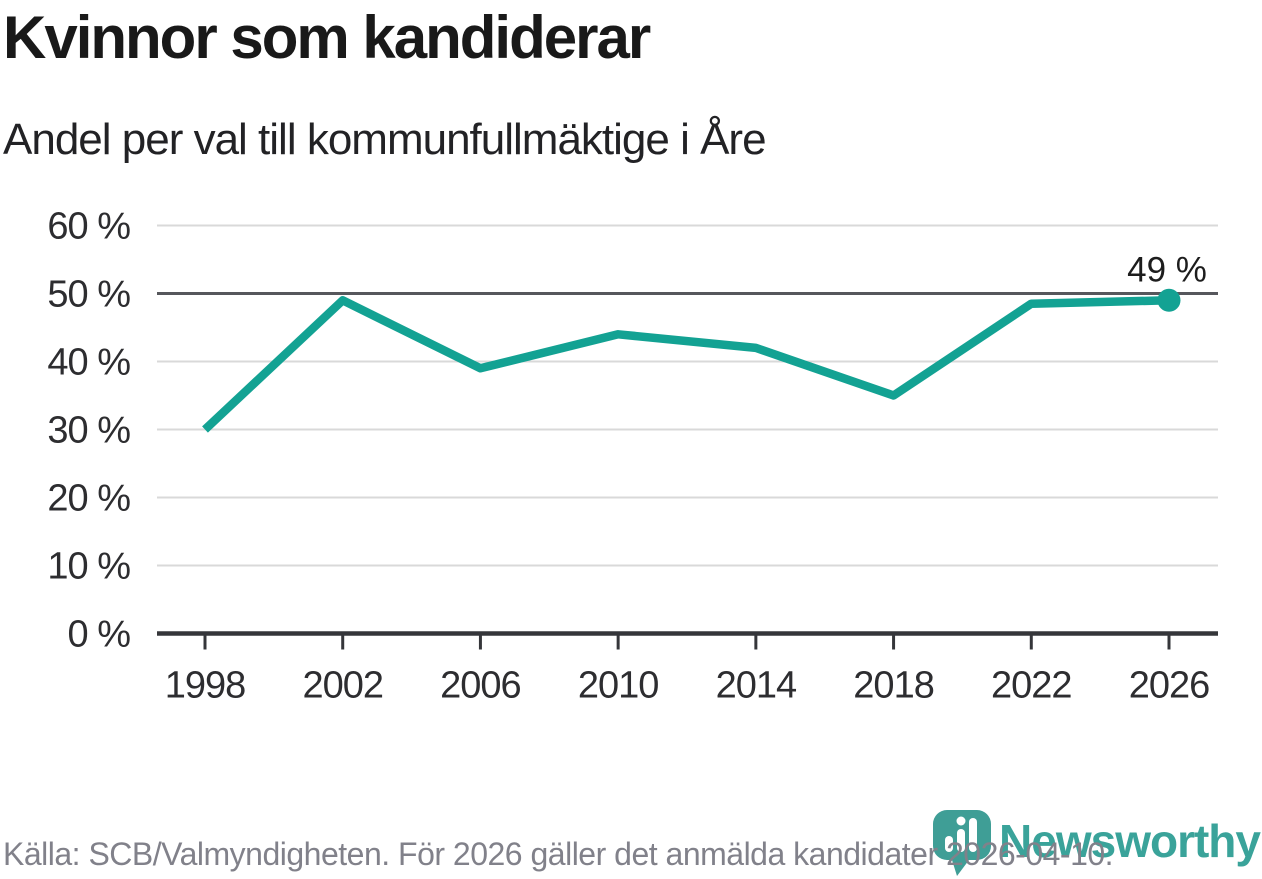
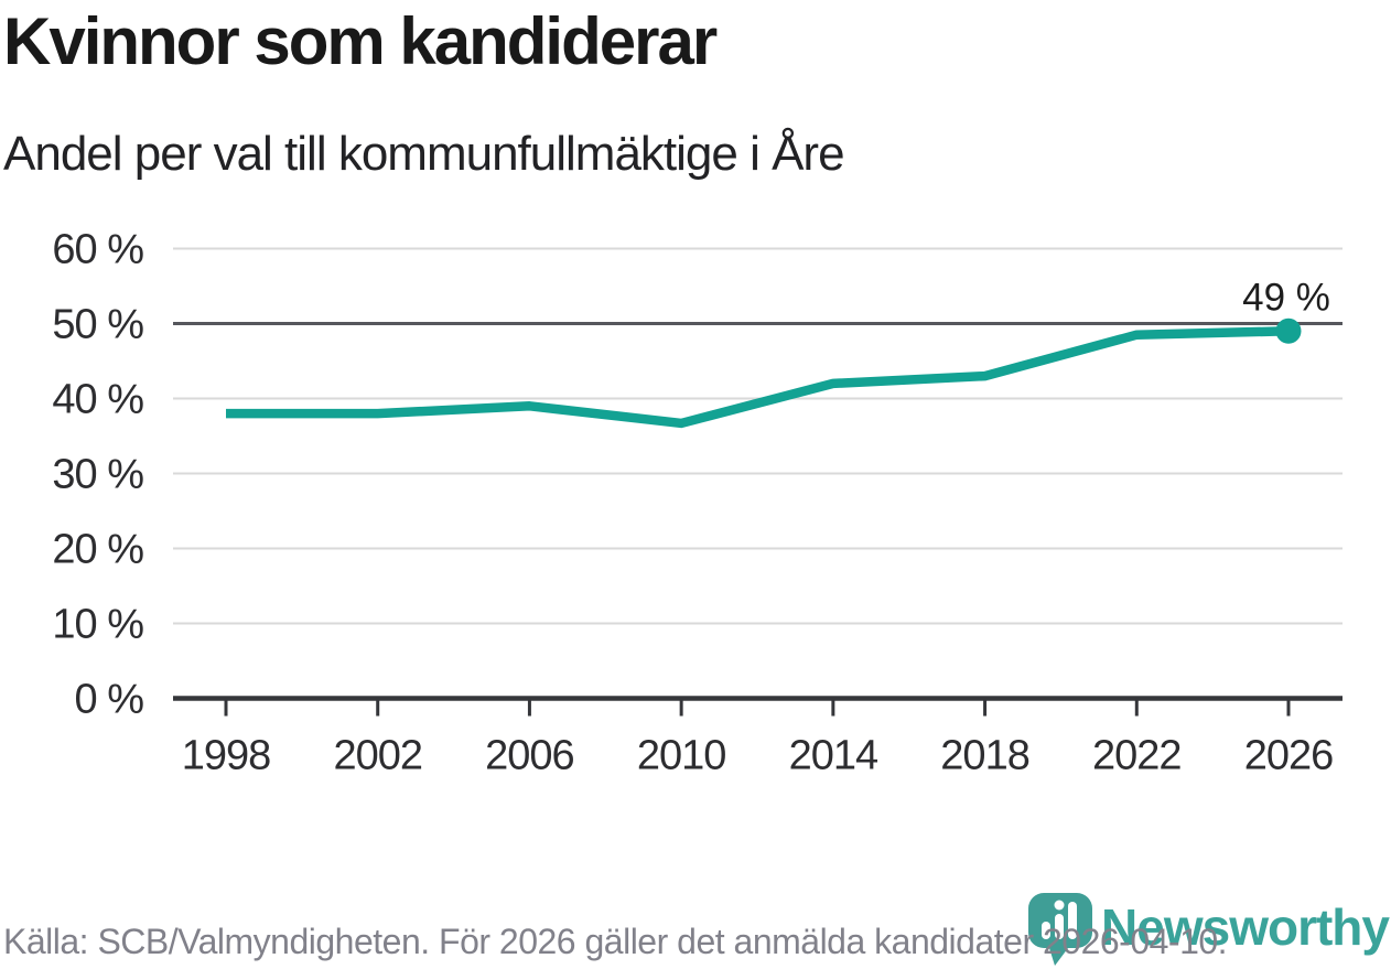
1998: 30% -> 38%
2002: 49% -> 38%
2010: 44% -> 37%
2018: 35% -> 43%
